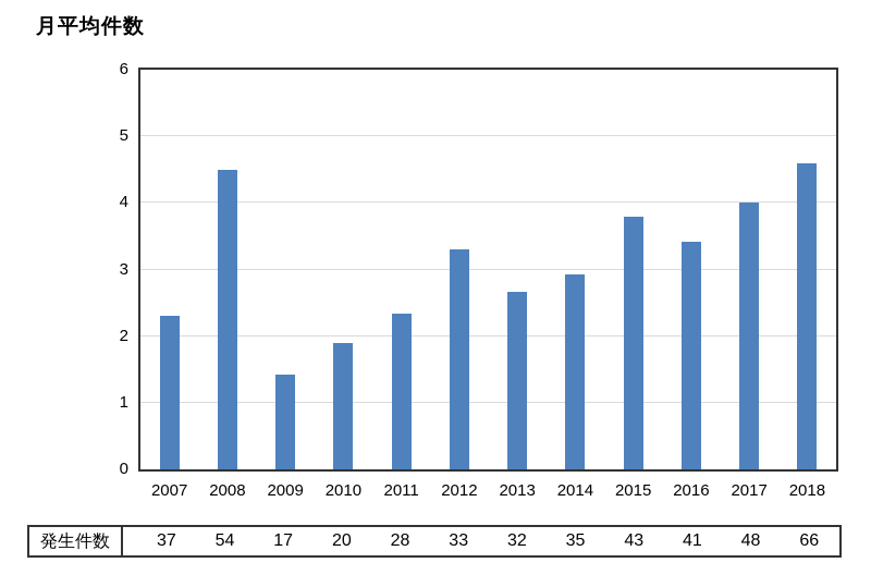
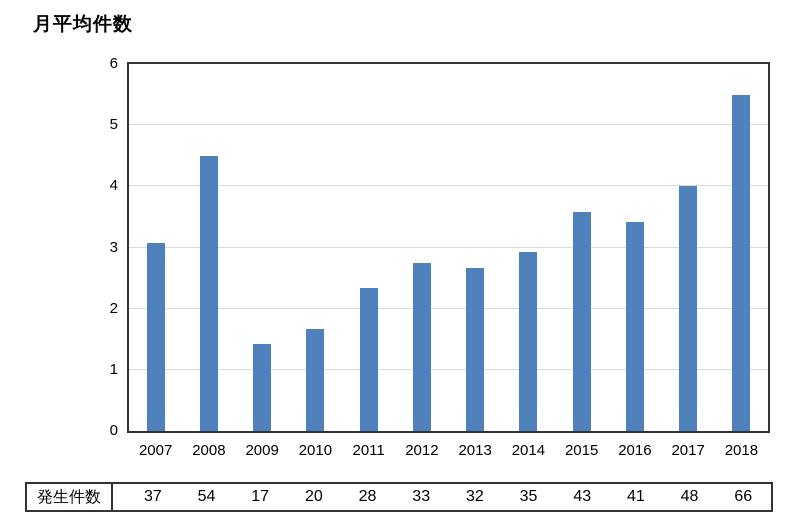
2007: 2.3 -> 3.1
2010: 1.9 -> 1.7
2012: 3.3 -> 2.8
2015: 3.8 -> 3.6
2018: 4.6 -> 5.5
